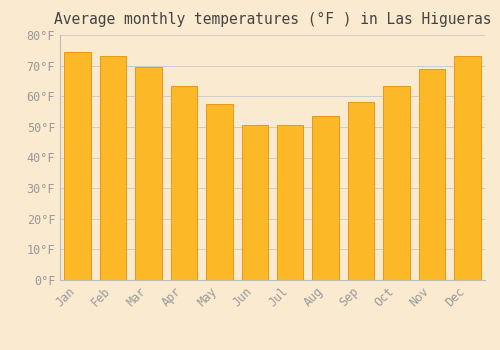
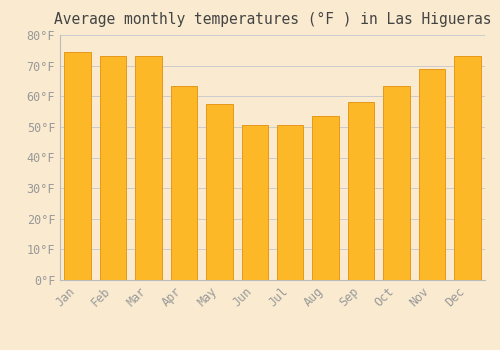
Mar: 69.5°F -> 73.0°F
